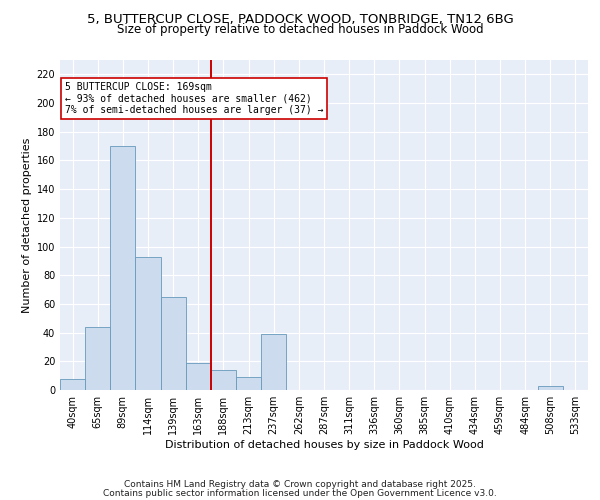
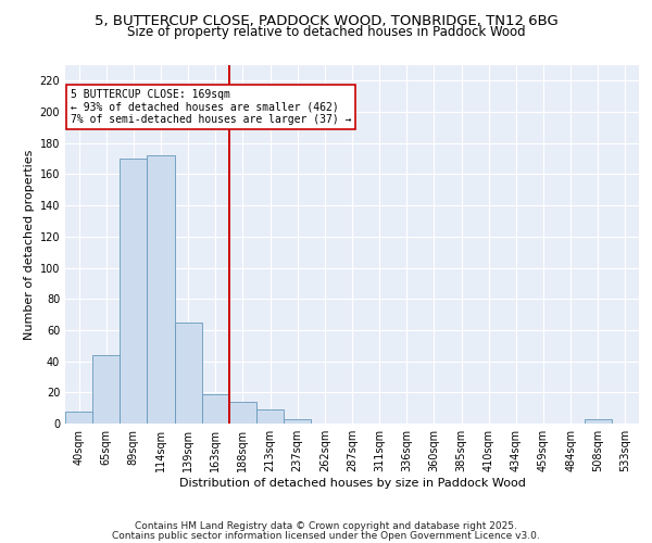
114sqm: 93 -> 172
237sqm: 39 -> 3
